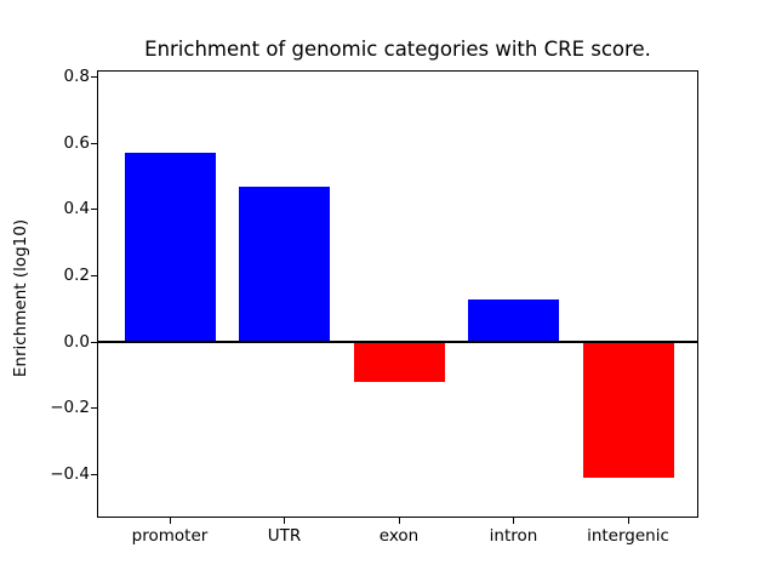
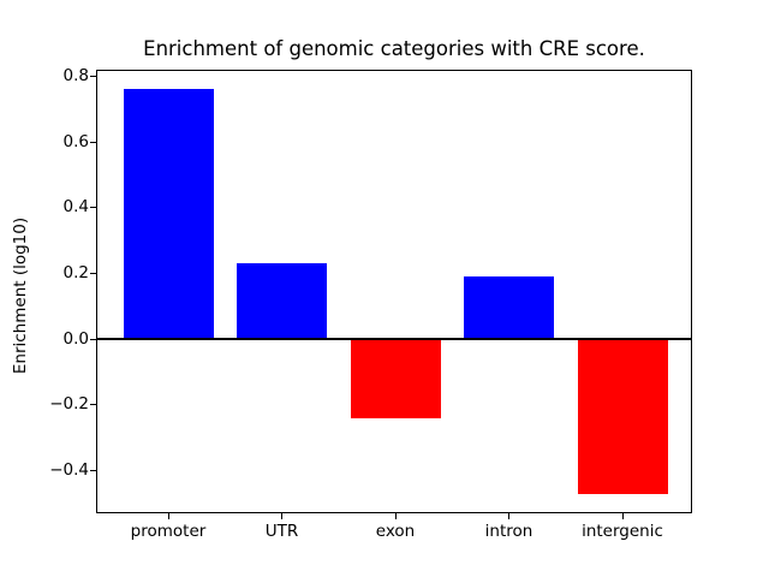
promoter: 0.57 -> 0.76
UTR: 0.47 -> 0.23
exon: -0.12 -> -0.24
intron: 0.13 -> 0.19
intergenic: -0.41 -> -0.47
